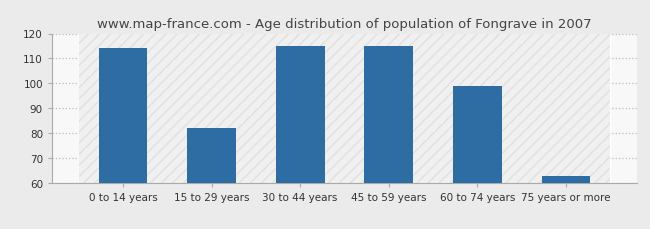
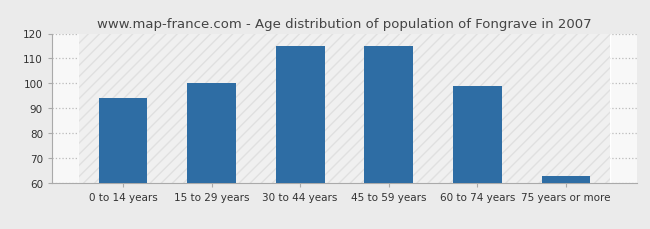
0 to 14 years: 114 -> 94
15 to 29 years: 82 -> 100
